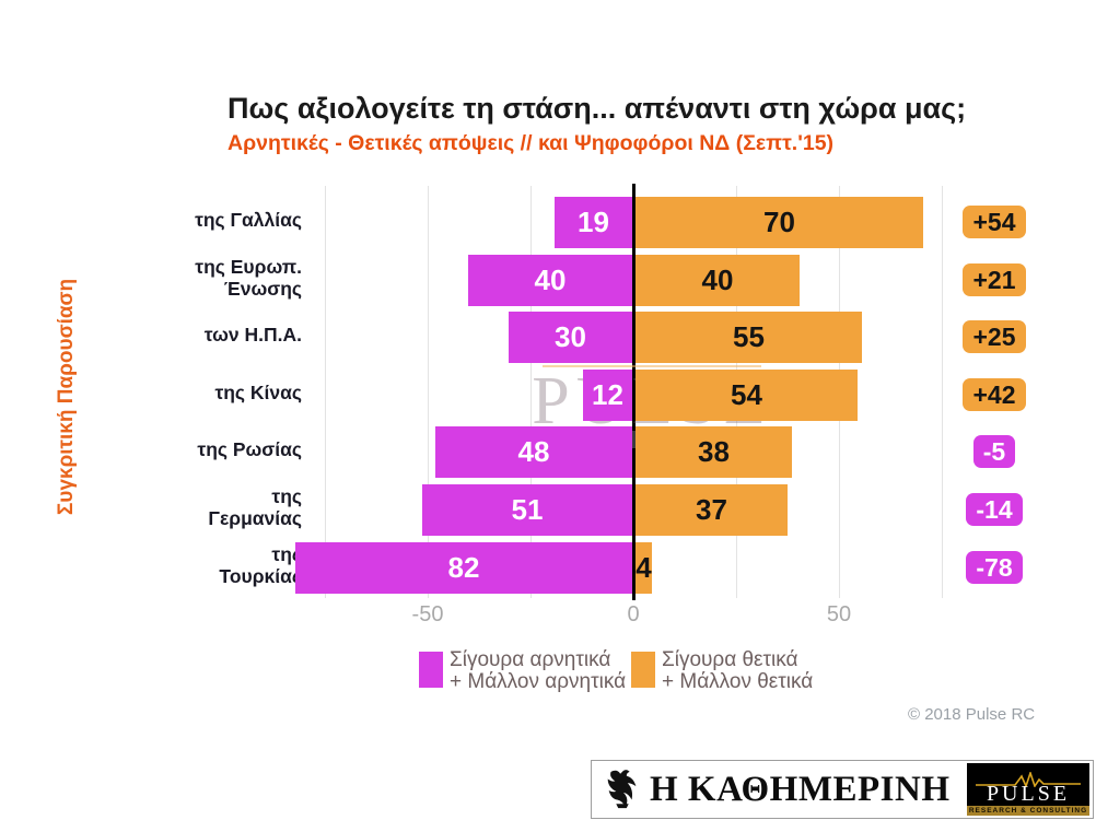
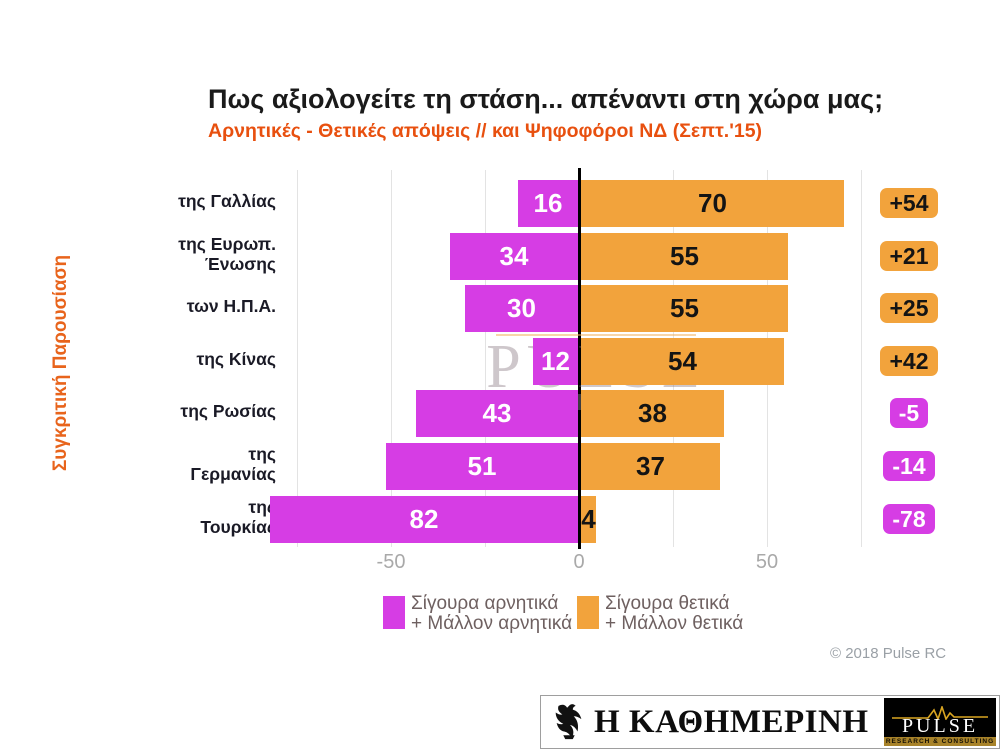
Σίγουρα αρνητικά + Μάλλον αρνητικά/της Γαλλίας: 19 -> 16
Σίγουρα αρνητικά + Μάλλον αρνητικά/της Ευρωπ. Ένωσης: 40 -> 34
Σίγουρα θετικά + Μάλλον θετικά/της Ευρωπ. Ένωσης: 40 -> 55
Σίγουρα αρνητικά + Μάλλον αρνητικά/της Ρωσίας: 48 -> 43
